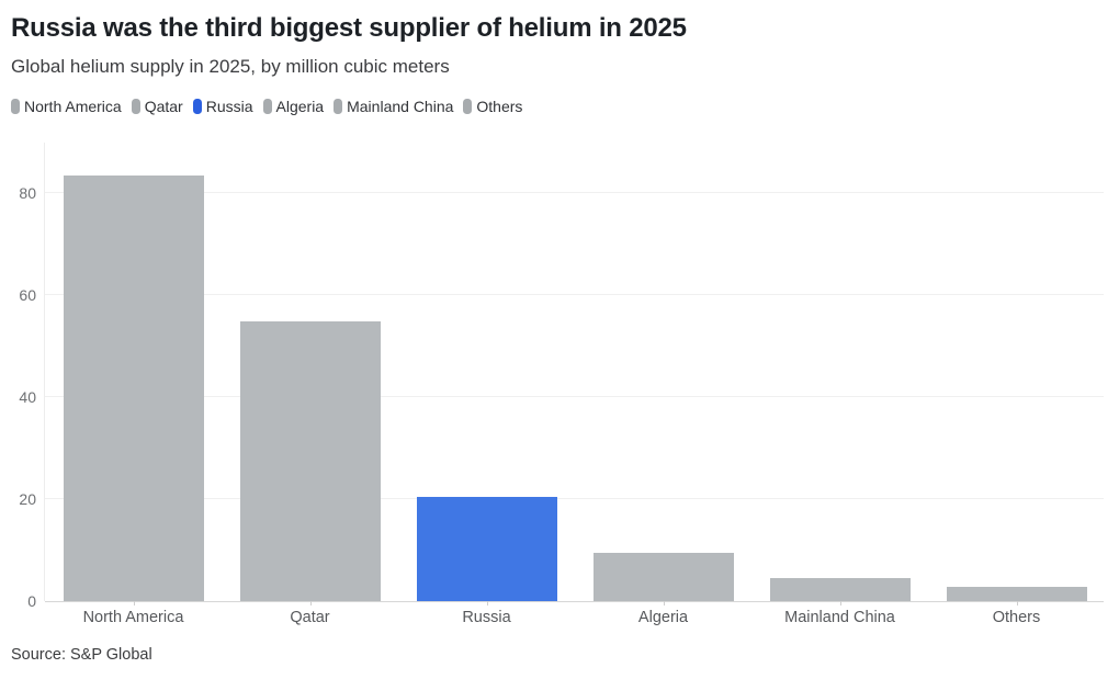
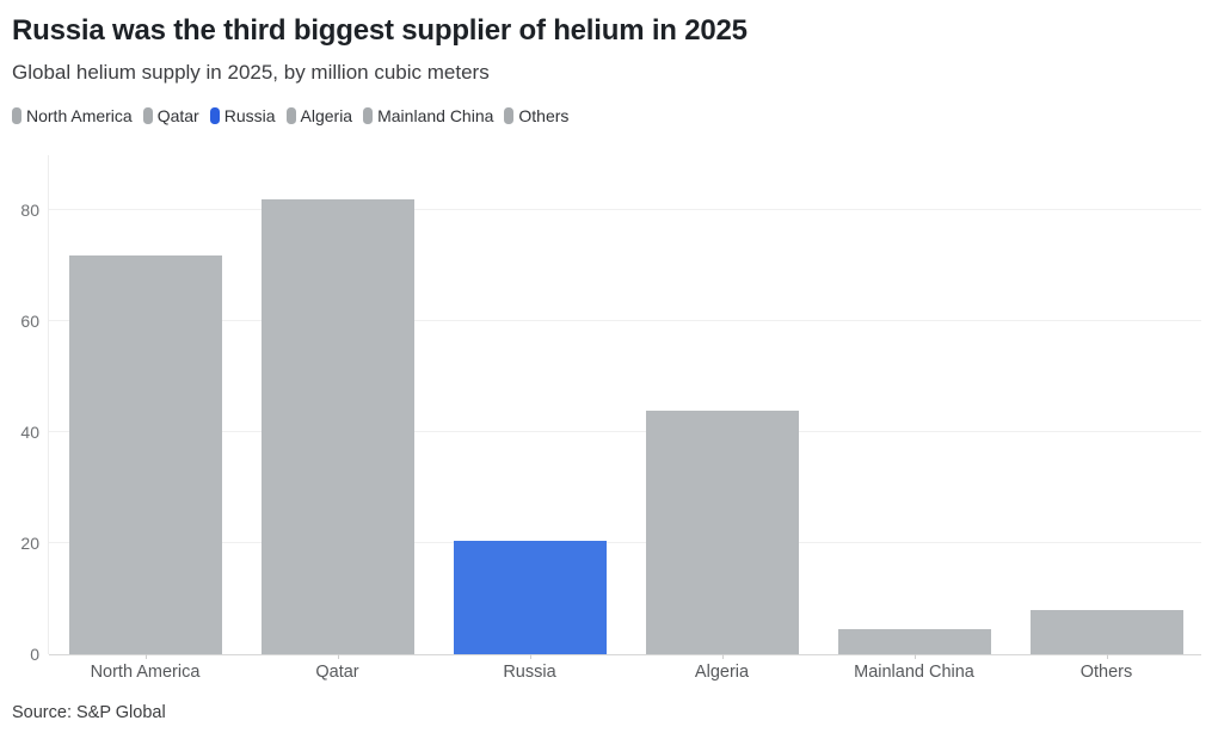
North America: 84 -> 72
Qatar: 55 -> 82
Algeria: 10 -> 44
Others: 3 -> 8
